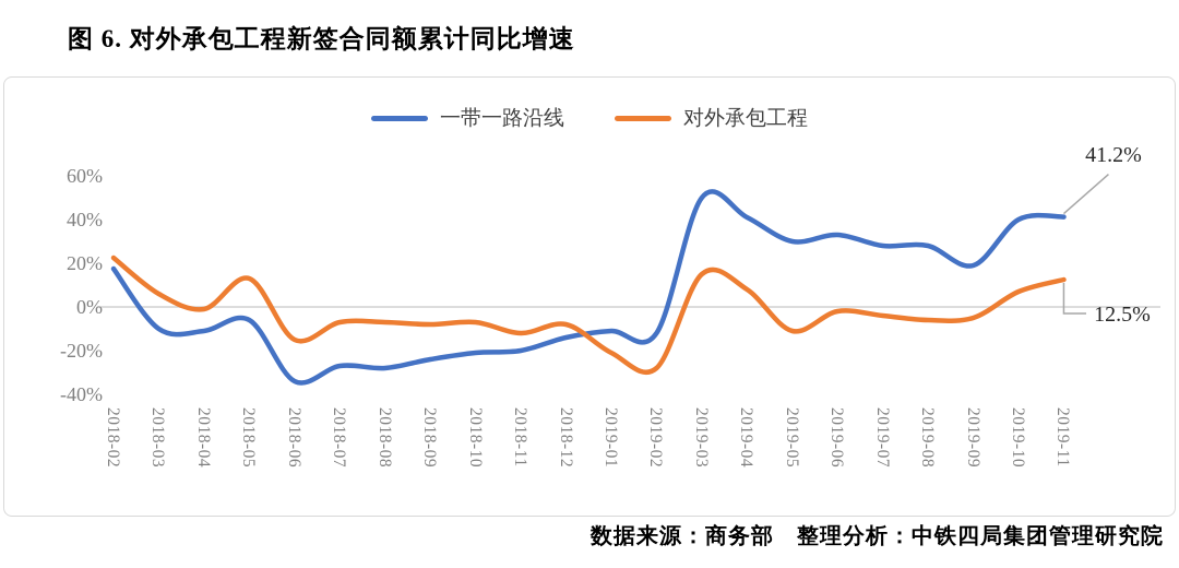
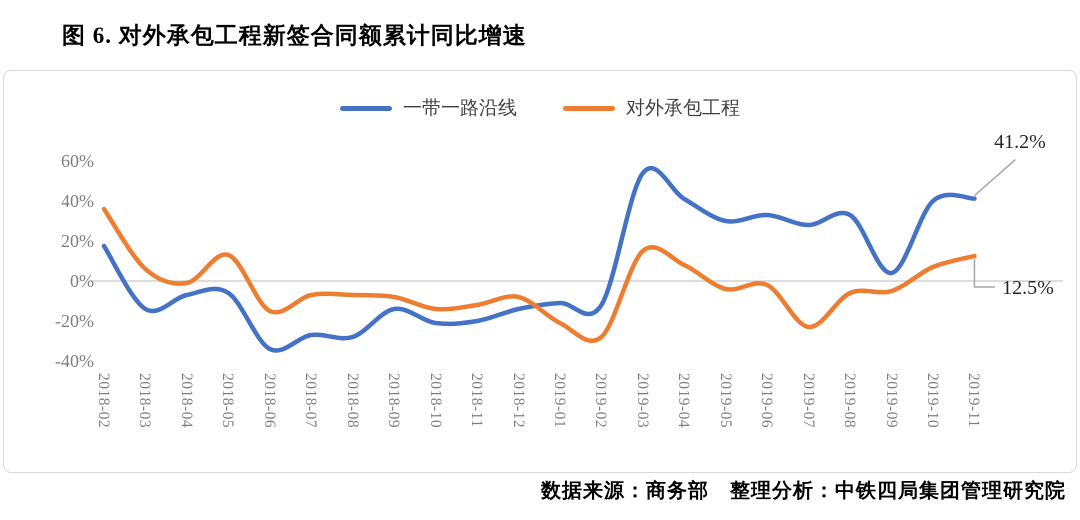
对外承包工程/2018-02: 22% -> 36%
一带一路沿线/2018-03: -10% -> -14%
一带一路沿线/2018-04: -11% -> -7%
一带一路沿线/2018-09: -24% -> -14%
对外承包工程/2018-10: -7% -> -14%
一带一路沿线/2019-03: 50% -> 54%
对外承包工程/2019-05: -11% -> -4%
对外承包工程/2019-07: -4% -> -23%
一带一路沿线/2019-08: 28% -> 33%
一带一路沿线/2019-09: 19% -> 4%
